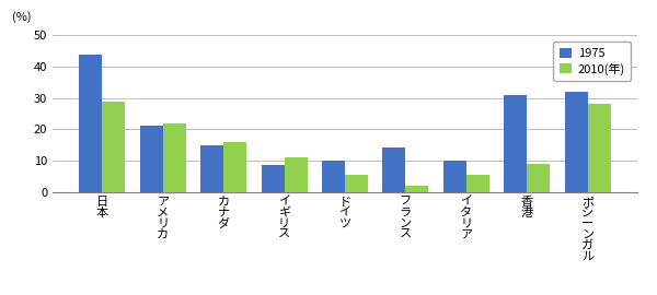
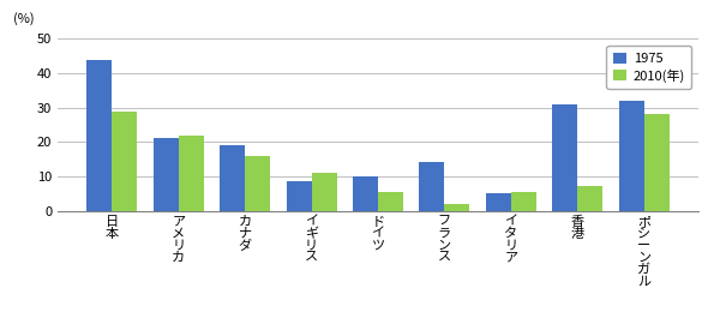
1975/カ ナ ダ: 15.0 -> 19.0
1975/イ タ リ ア: 10.0 -> 5.0
2010(年)/香 港: 9.0 -> 7.0
